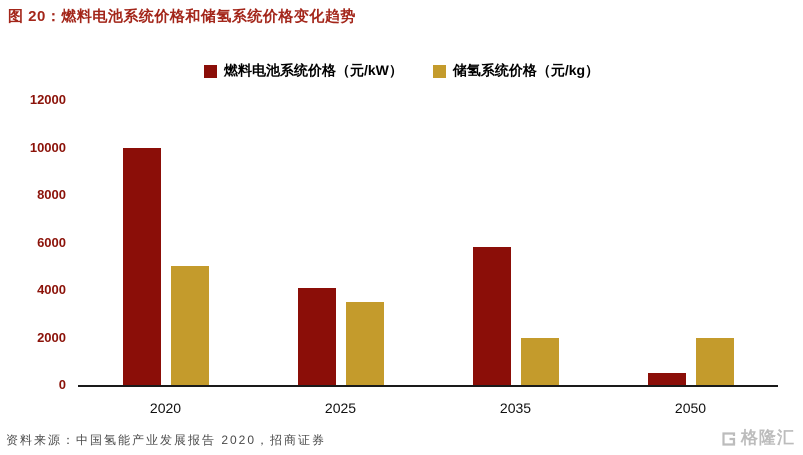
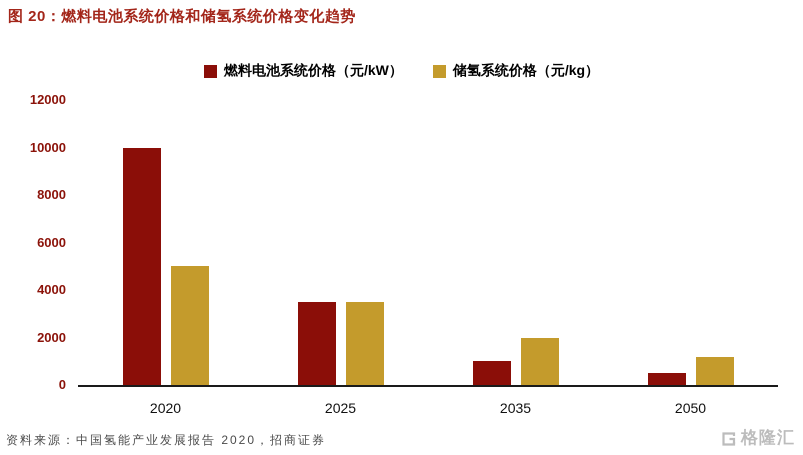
燃料电池系统价格（元/kW）/2025: 4100 -> 3500
燃料电池系统价格（元/kW）/2035: 5800 -> 1000
储氢系统价格（元/kg）/2050: 2000 -> 1200
